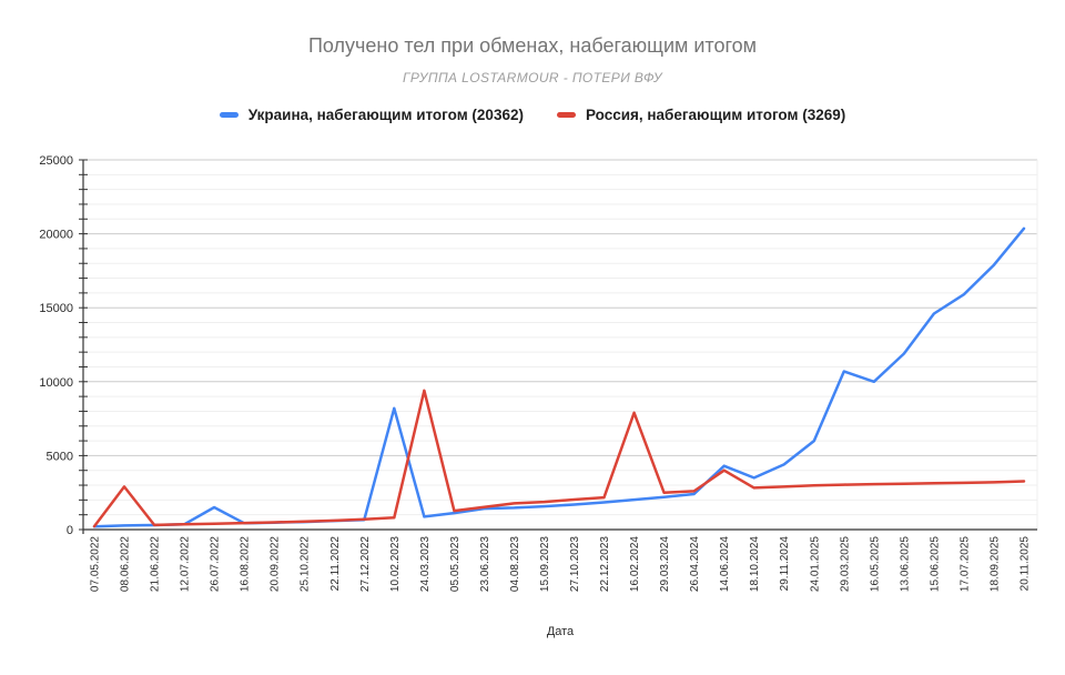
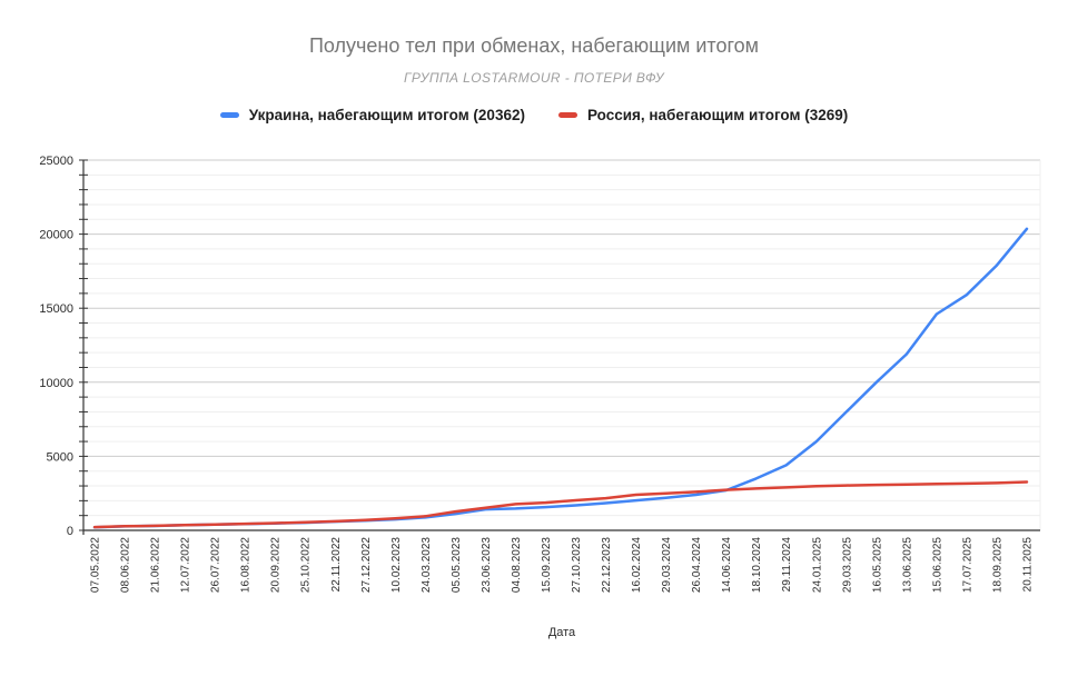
Россия, набегающим итогом (3269)/08.06.2022: 2900 -> 300
Украина, набегающим итогом (20362)/26.07.2022: 1500 -> 400
Украина, набегающим итогом (20362)/10.02.2023: 8200 -> 700
Россия, набегающим итогом (3269)/24.03.2023: 9400 -> 1000
Россия, набегающим итогом (3269)/16.02.2024: 7900 -> 2400
Украина, набегающим итогом (20362)/14.06.2024: 4300 -> 2700
Россия, набегающим итогом (3269)/14.06.2024: 4000 -> 2700
Украина, набегающим итогом (20362)/29.03.2025: 10700 -> 8000
